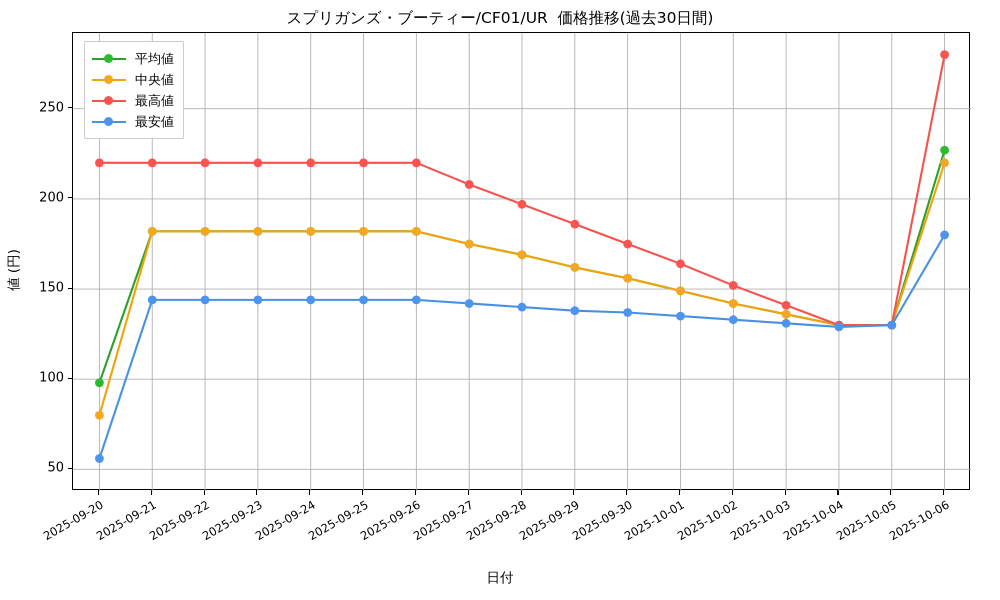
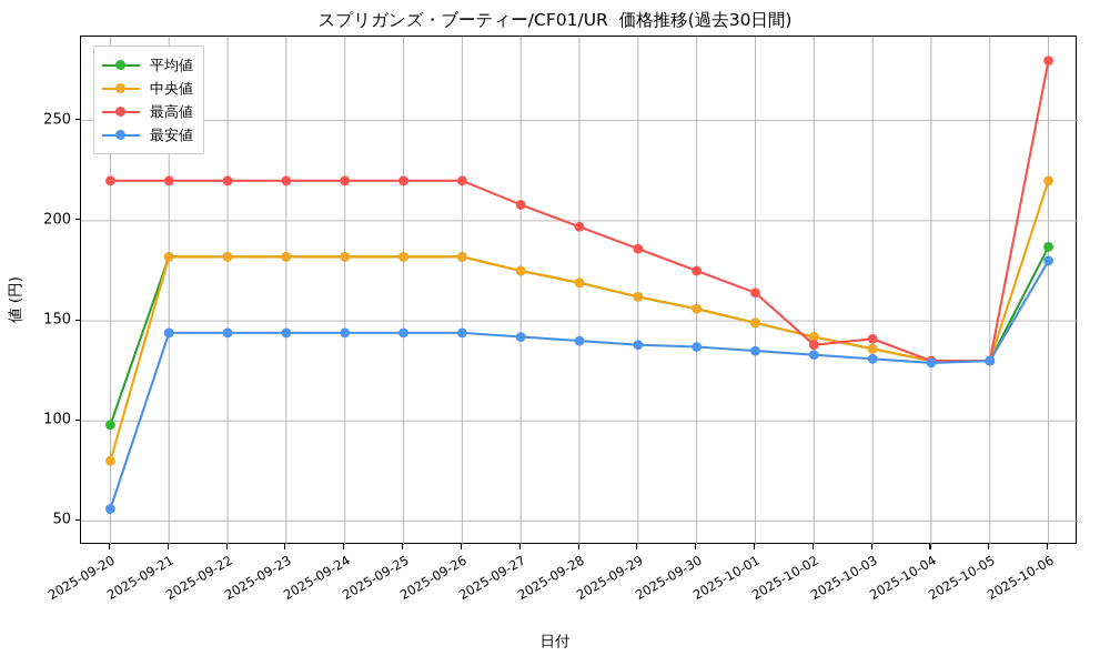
最高値/2025-10-02: 152 -> 138
平均値/2025-10-06: 227 -> 187
